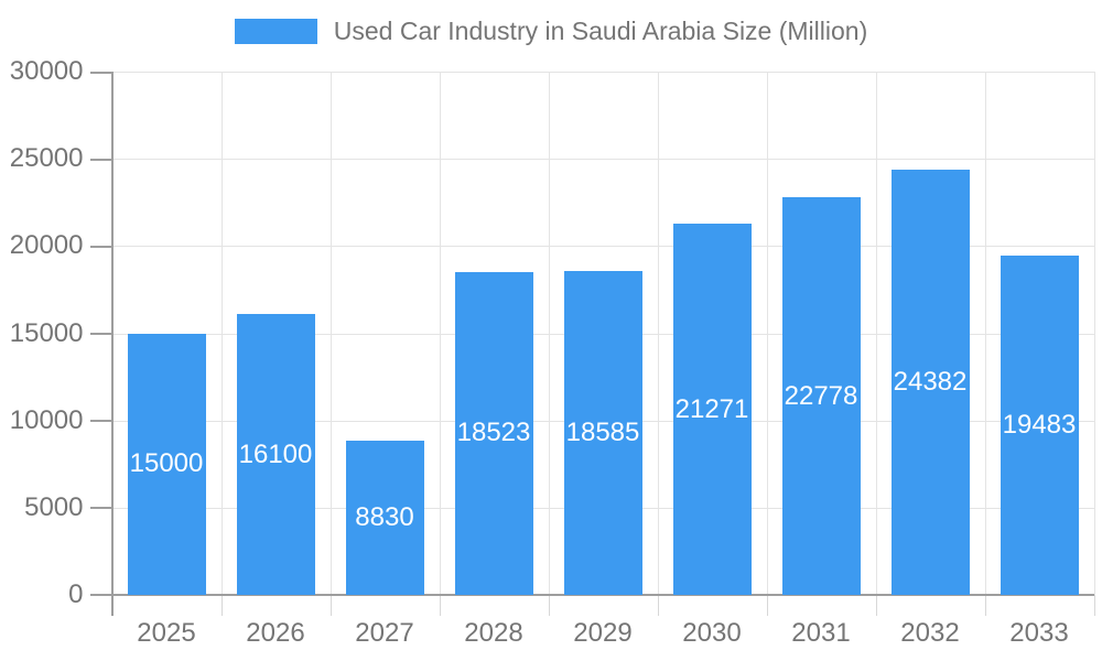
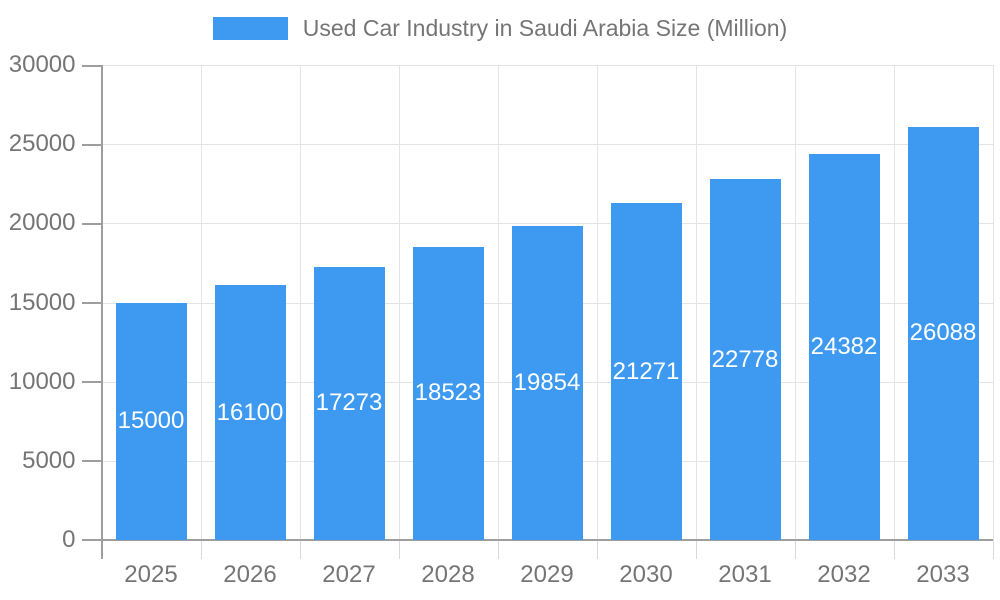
2027: 8830 -> 17273
2029: 18585 -> 19854
2033: 19483 -> 26088
